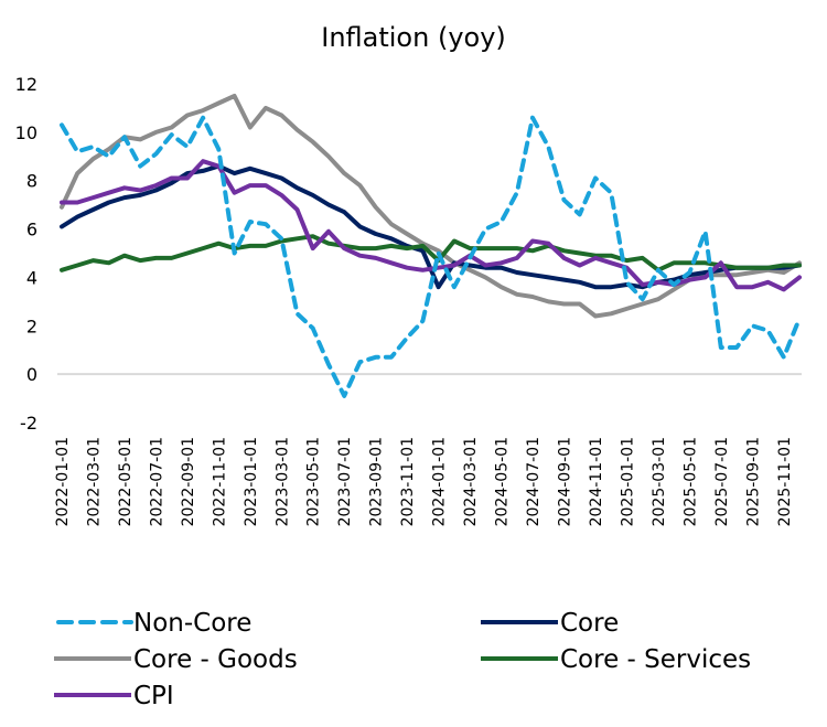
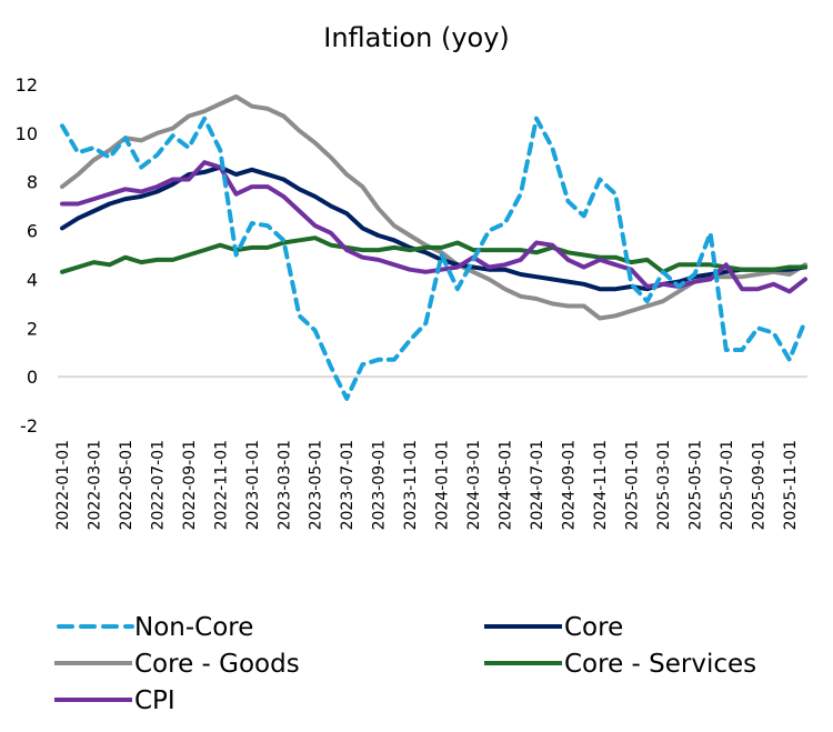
Core - Goods/2022-01-01: 6.9 -> 7.8
Core - Goods/2023-01-01: 10.2 -> 11.1
CPI/2023-05-01: 5.2 -> 6.2
Core/2024-01-01: 3.6 -> 4.8
Core - Services/2024-01-01: 4.7 -> 5.3
